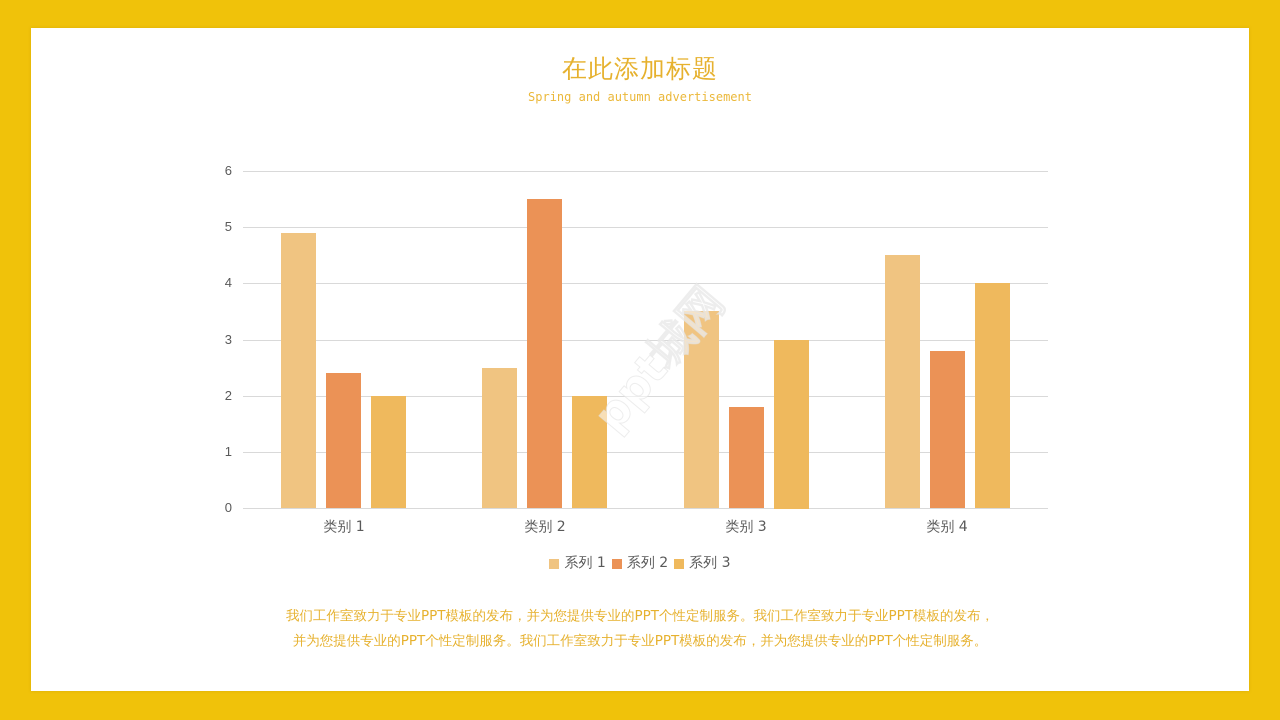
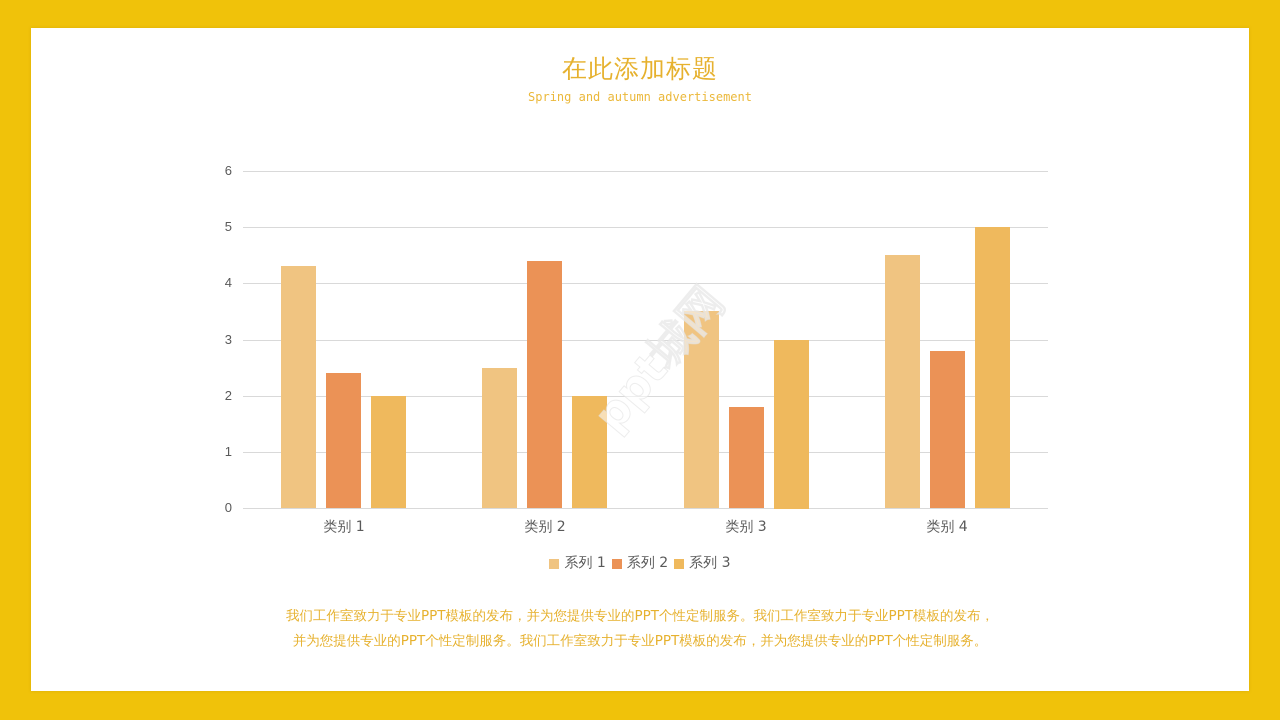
系列 1/类别 1: 4.9 -> 4.3
系列 2/类别 2: 5.5 -> 4.4
系列 3/类别 4: 4 -> 5
